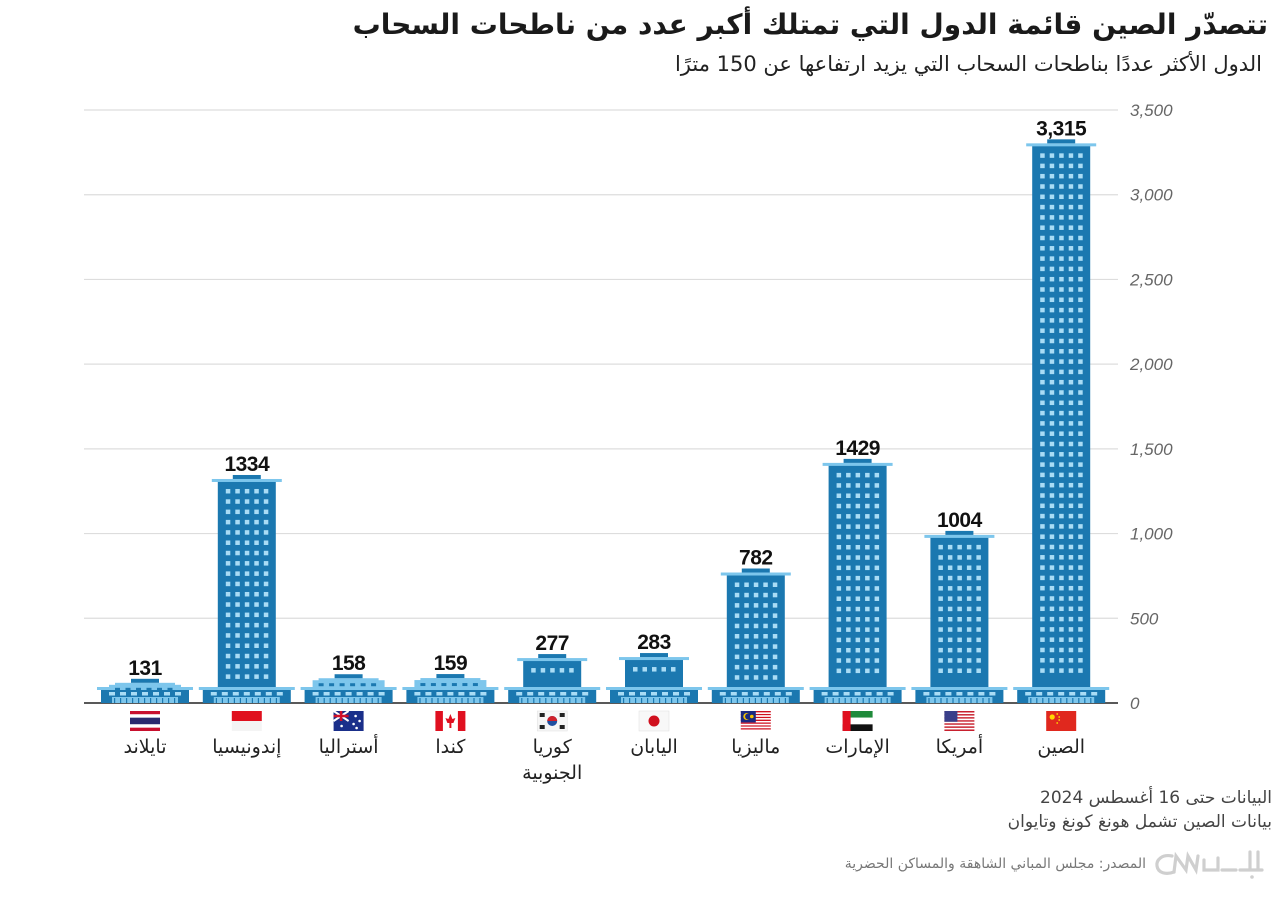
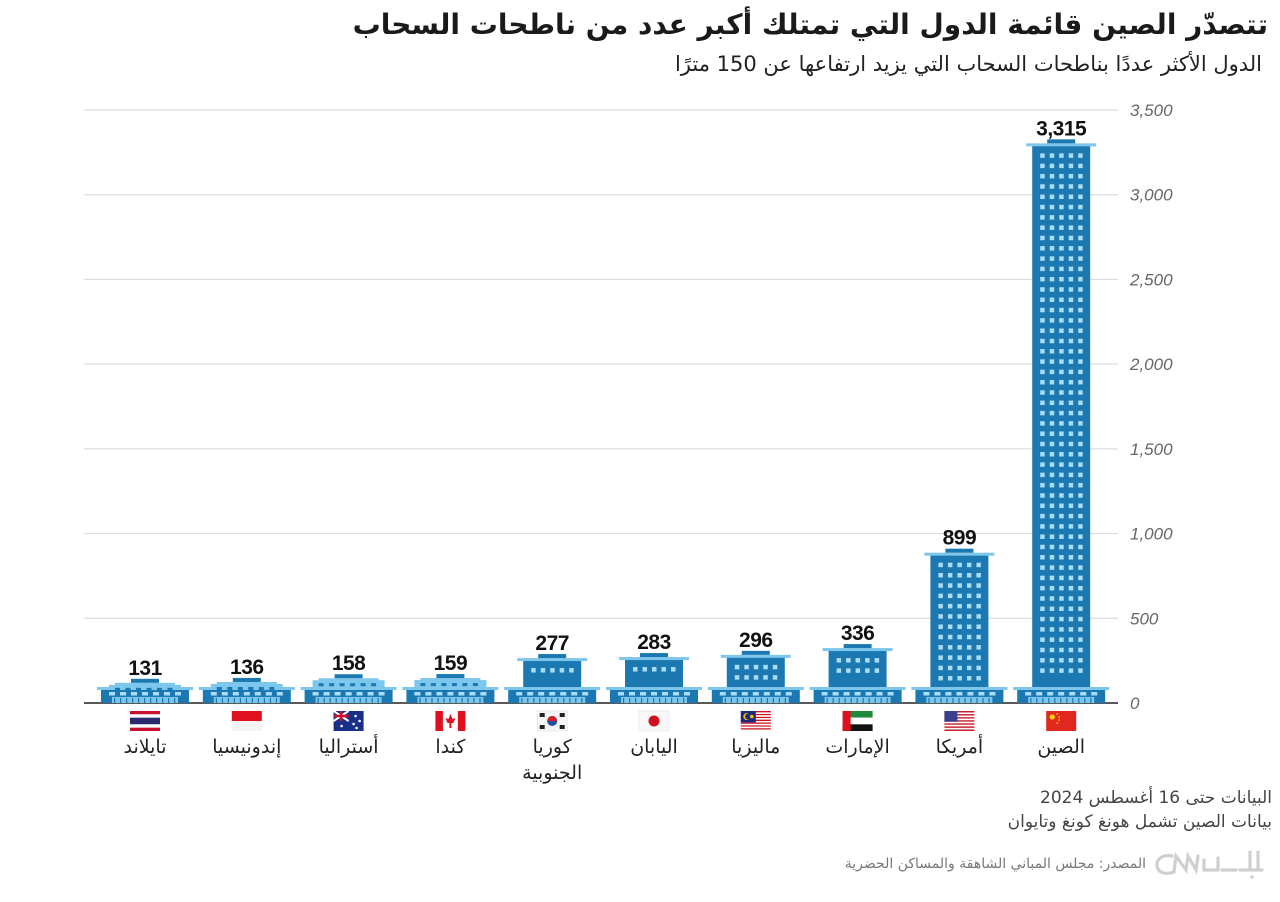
إندونيسيا: 1334 -> 136
ماليزيا: 782 -> 296
الإمارات: 1429 -> 336
أمريكا: 1004 -> 899
